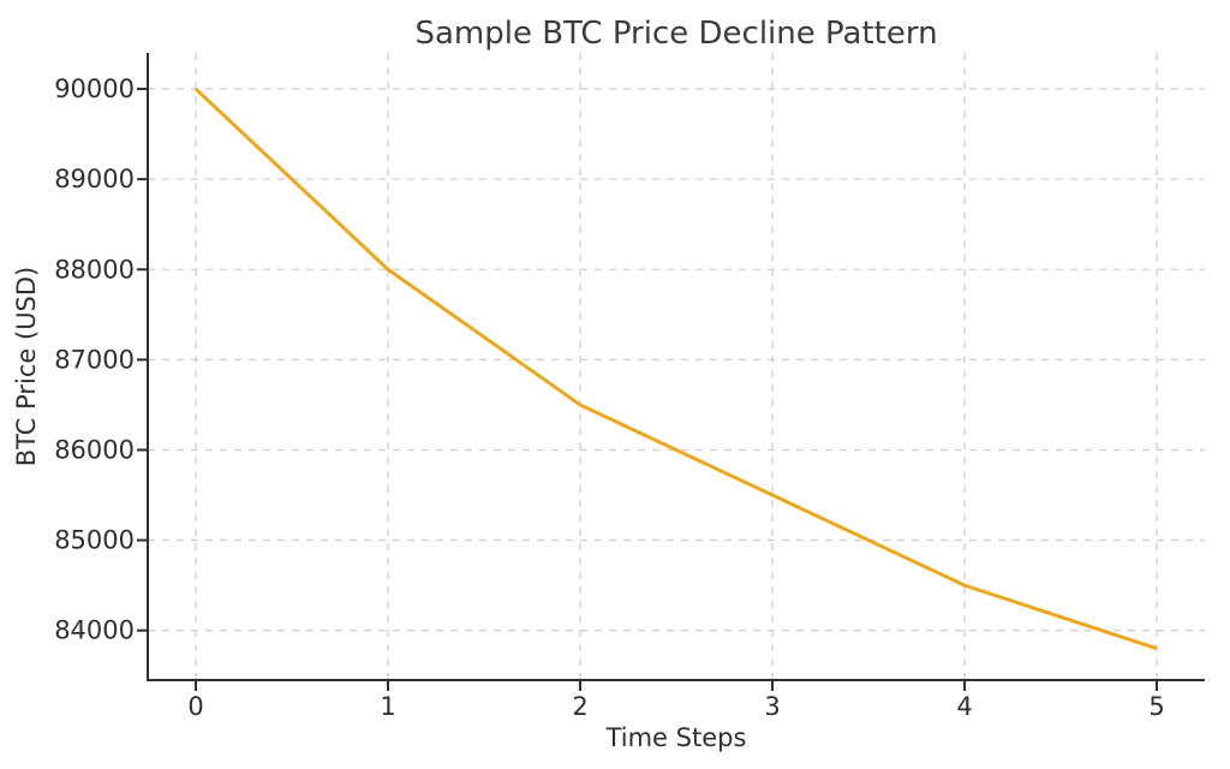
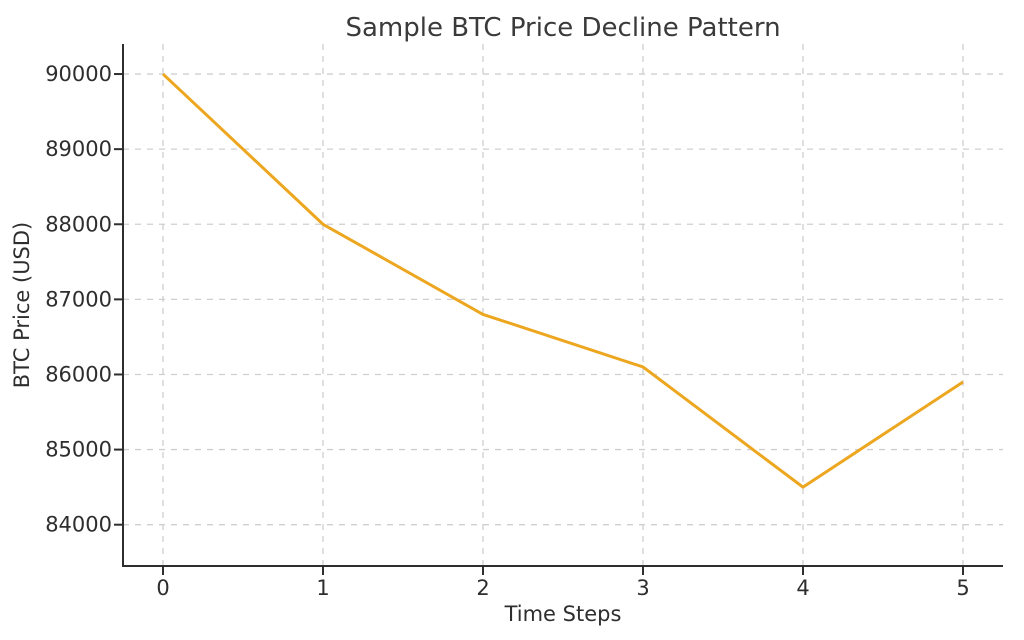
2: 86500 -> 86800
3: 85500 -> 86100
5: 83800 -> 85900
